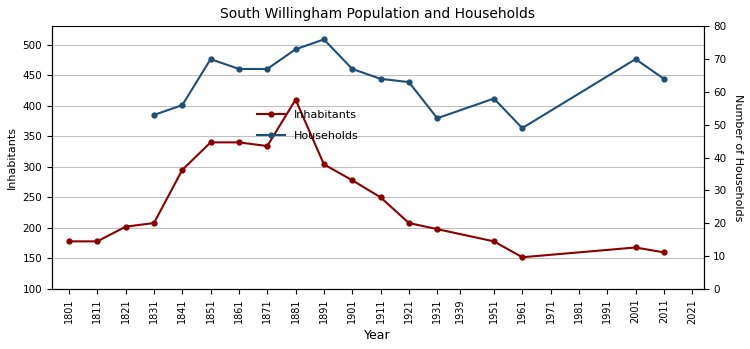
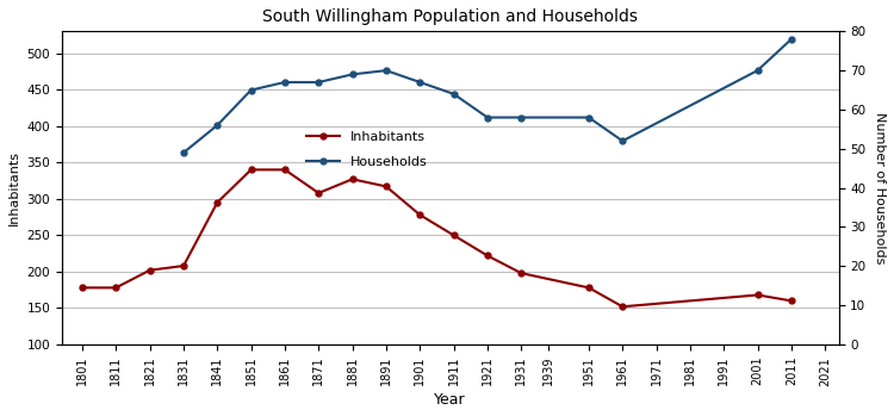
Households/1831: 53 -> 49
Households/1851: 70 -> 65
Inhabitants/1871: 334 -> 308
Inhabitants/1881: 410 -> 327
Households/1881: 73 -> 69
Inhabitants/1891: 304 -> 317
Households/1891: 76 -> 70
Inhabitants/1921: 208 -> 222
Households/1921: 63 -> 58
Households/1931: 52 -> 58
Households/1961: 49 -> 52
Households/2011: 64 -> 78
